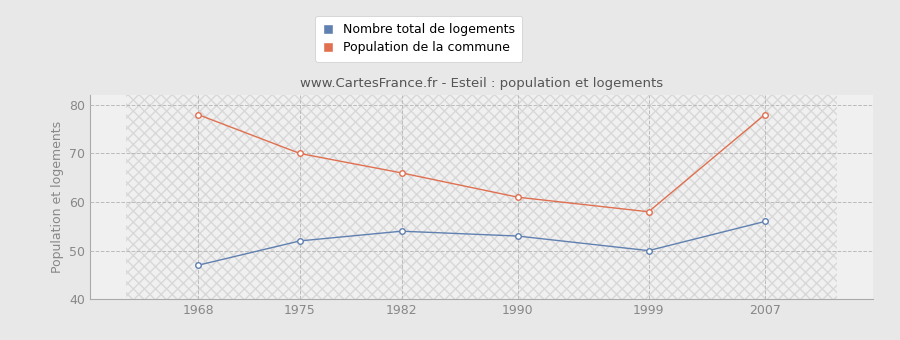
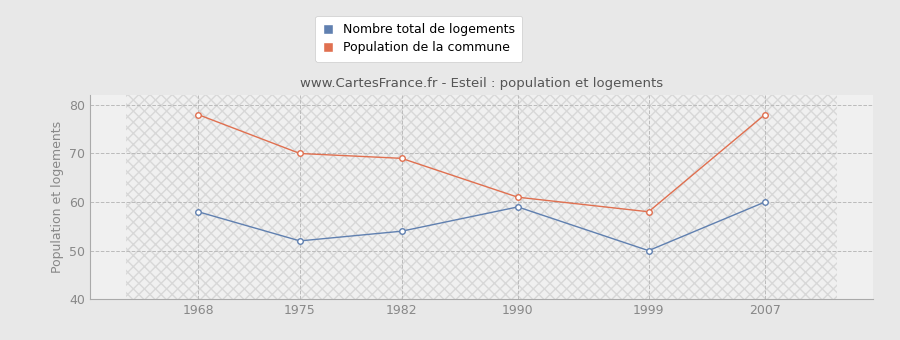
Nombre total de logements/1968: 47 -> 58
Population de la commune/1982: 66 -> 69
Nombre total de logements/1990: 53 -> 59
Nombre total de logements/2007: 56 -> 60
